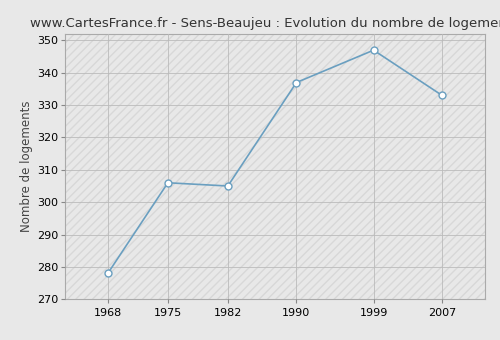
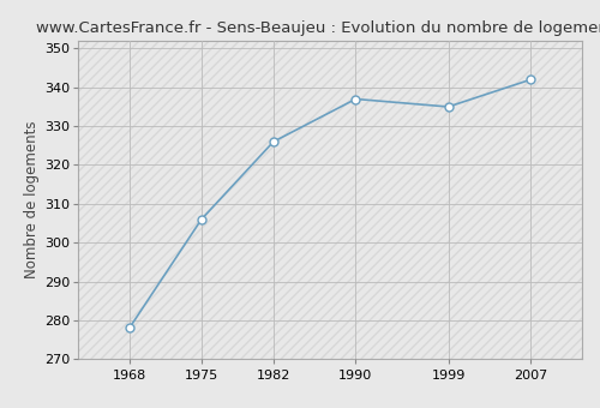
1982: 305 -> 326
1999: 347 -> 335
2007: 333 -> 342
